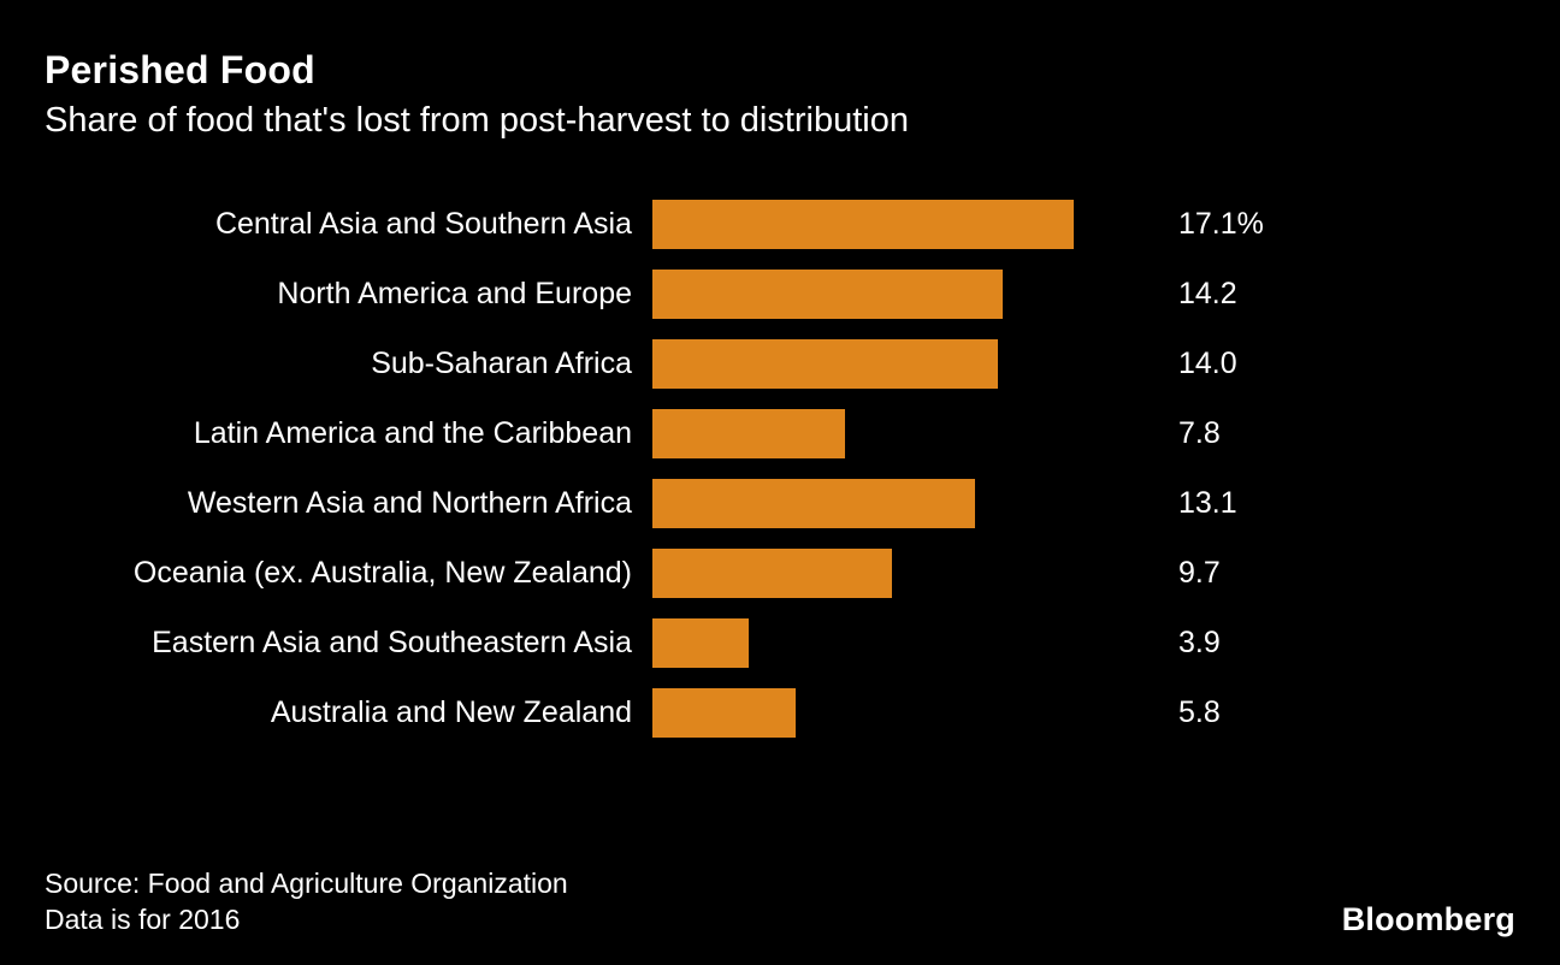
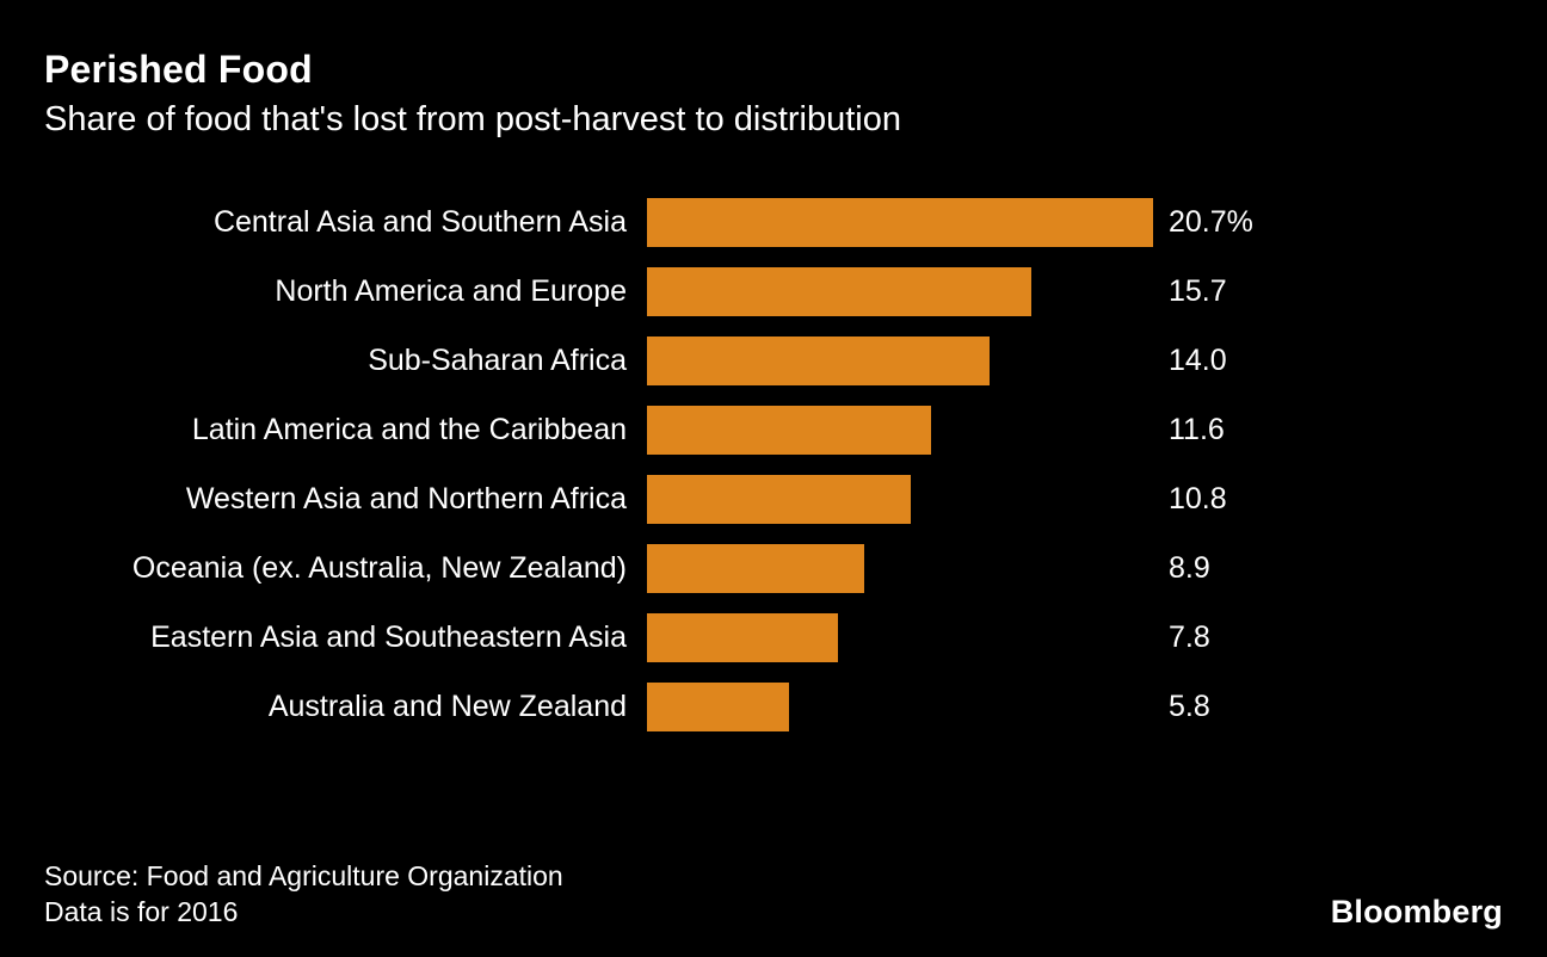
Central Asia and Southern Asia: 17.1% -> 20.7%
North America and Europe: 14.2 -> 15.7
Latin America and the Caribbean: 7.8 -> 11.6
Western Asia and Northern Africa: 13.1 -> 10.8
Oceania (ex. Australia, New Zealand): 9.7 -> 8.9
Eastern Asia and Southeastern Asia: 3.9 -> 7.8
